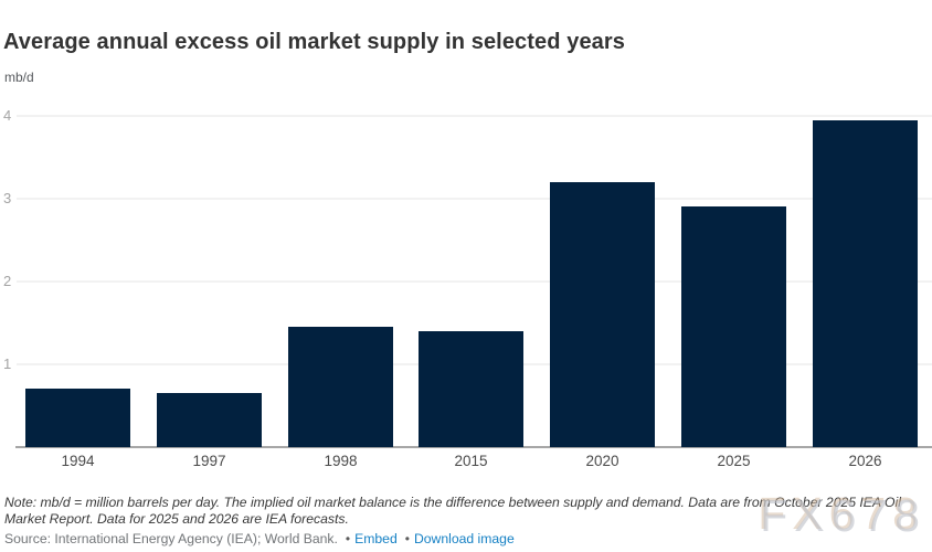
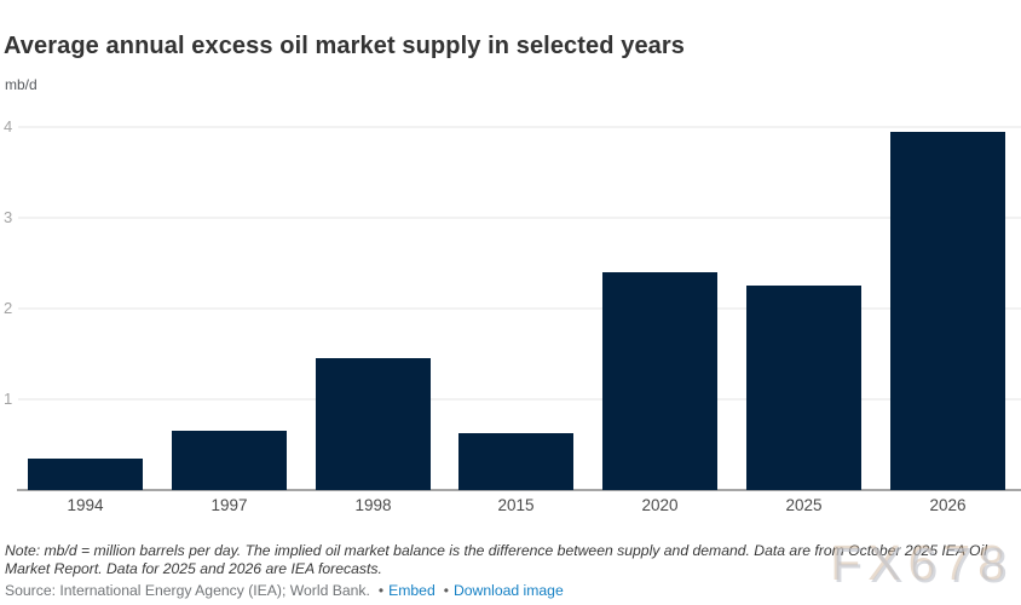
1994: 0.7 -> 0.3
2015: 1.4 -> 0.6
2020: 3.2 -> 2.4
2025: 2.9 -> 2.3
